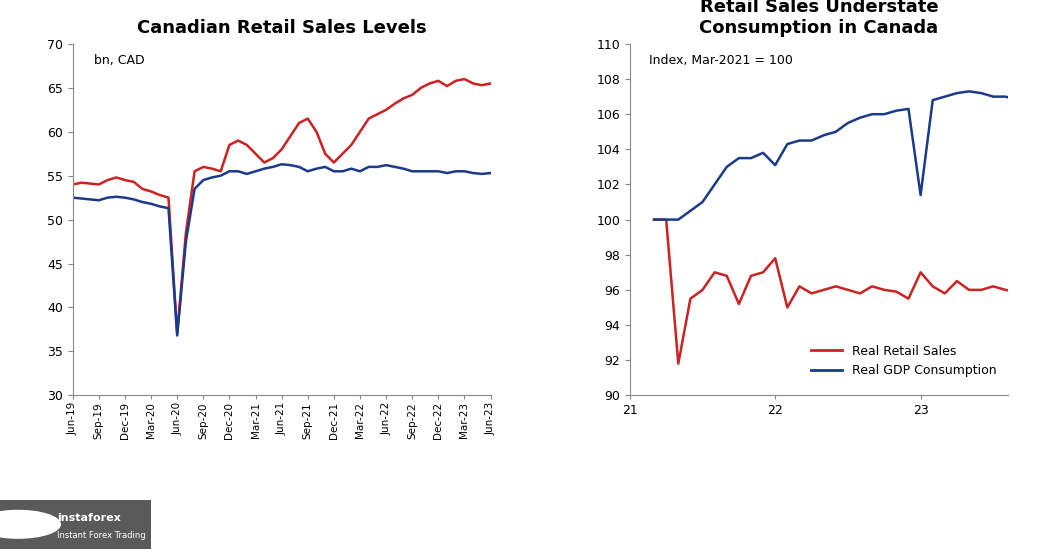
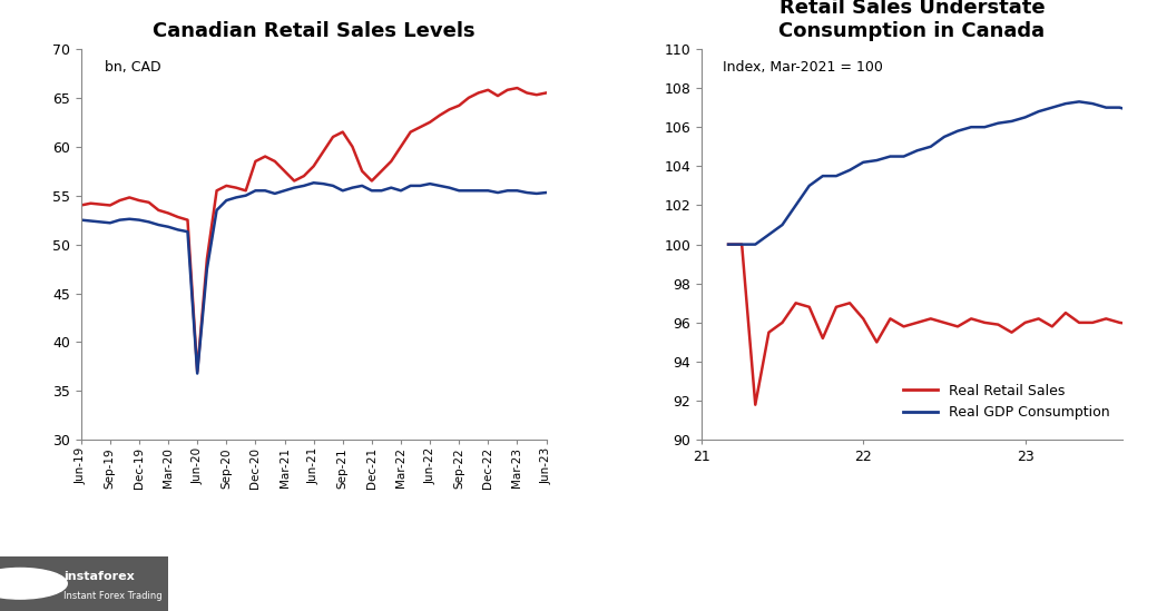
Real Retail Sales/22: 97.8 -> 96.2
Real GDP Consumption/22: 103.1 -> 104.2
Real Retail Sales/23: 97.0 -> 96.0
Real GDP Consumption/23: 101.4 -> 106.5
